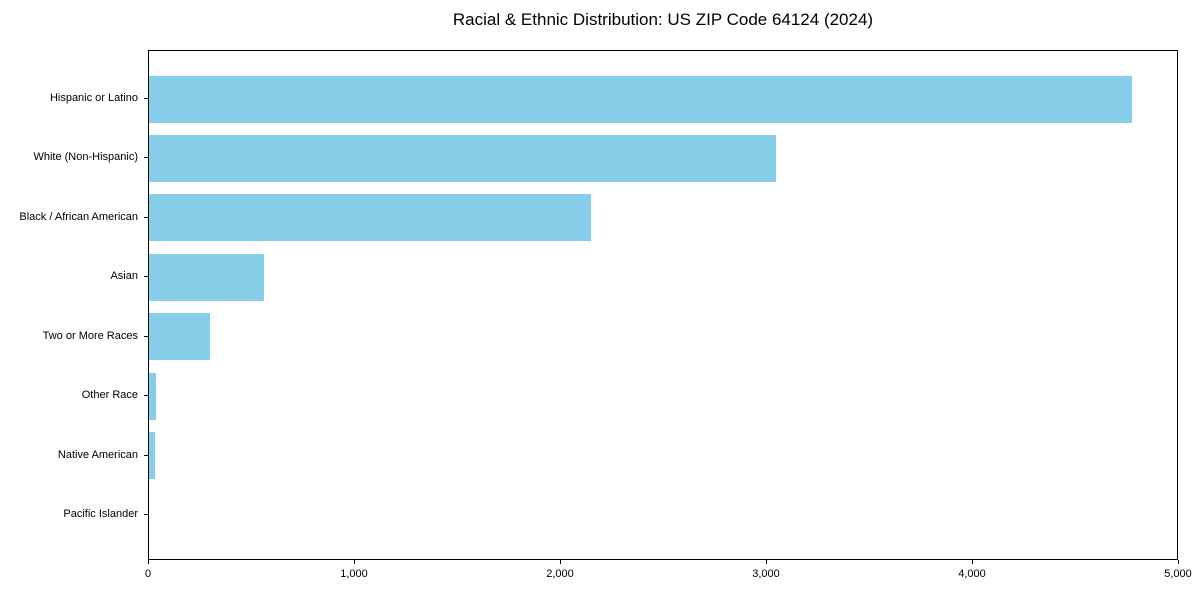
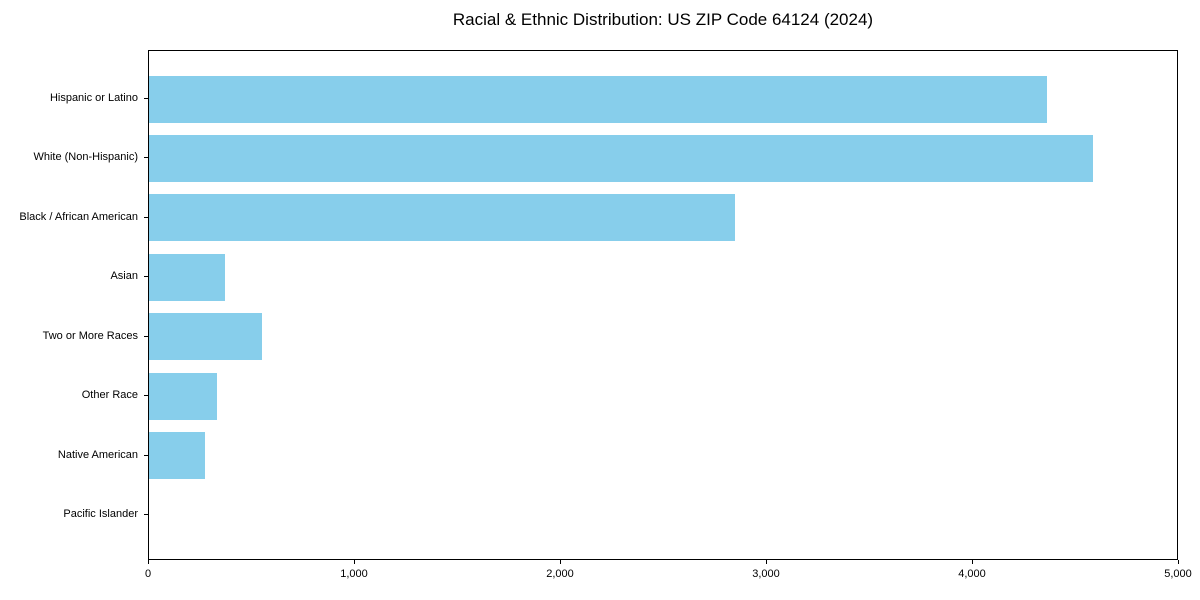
Hispanic or Latino: 4780 -> 4370
White (Non-Hispanic): 3050 -> 4590
Black / African American: 2150 -> 2850
Asian: 560 -> 370
Two or More Races: 300 -> 550
Other Race: 40 -> 330
Native American: 30 -> 270
